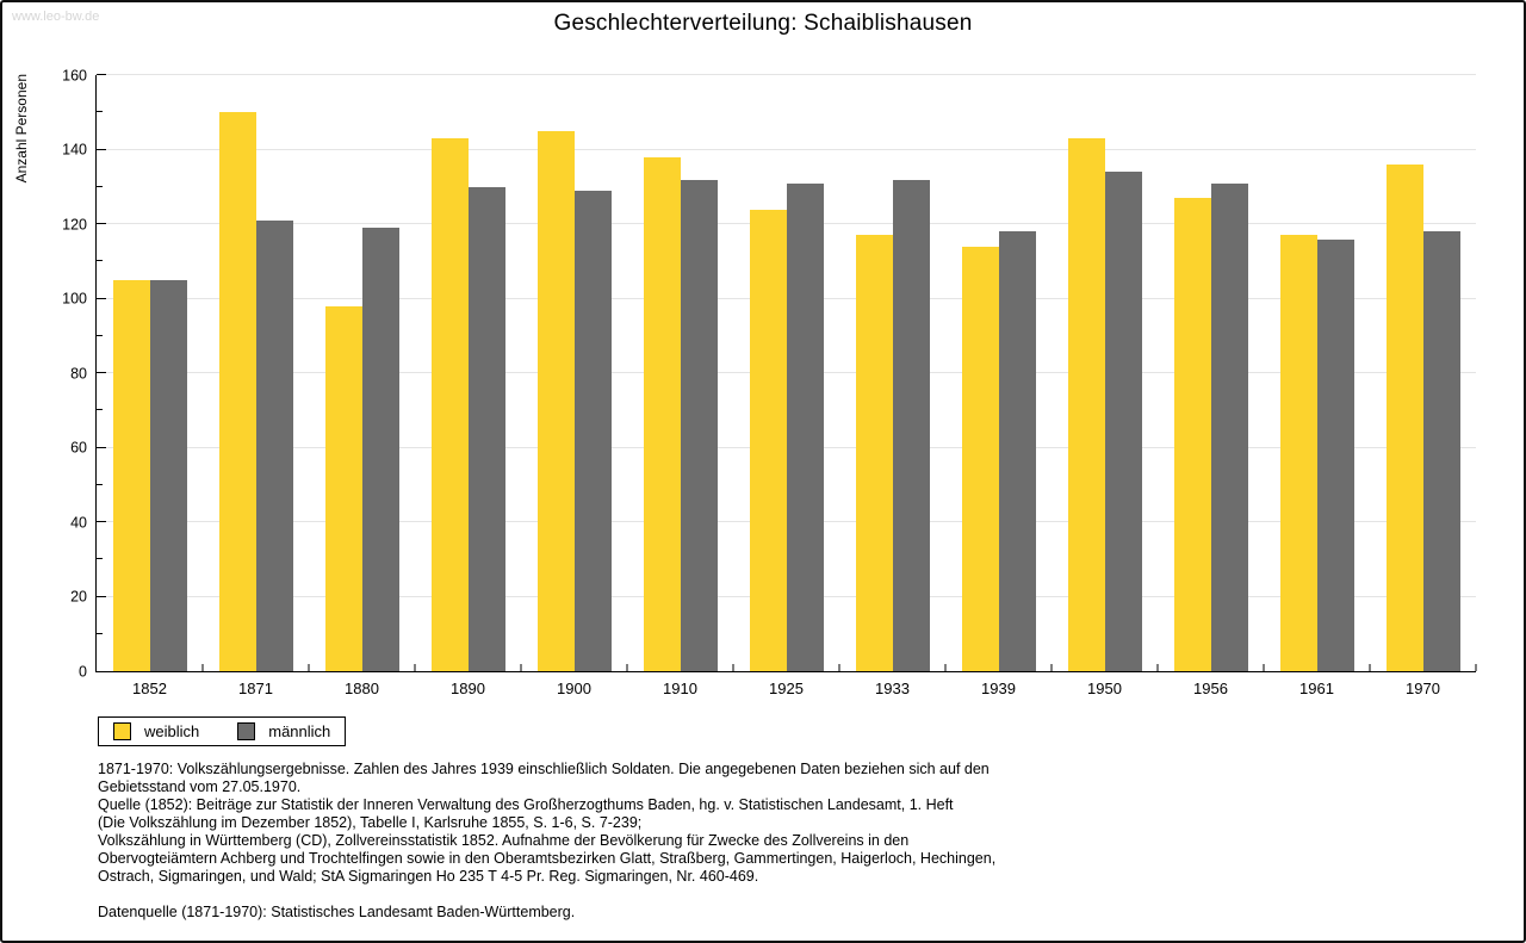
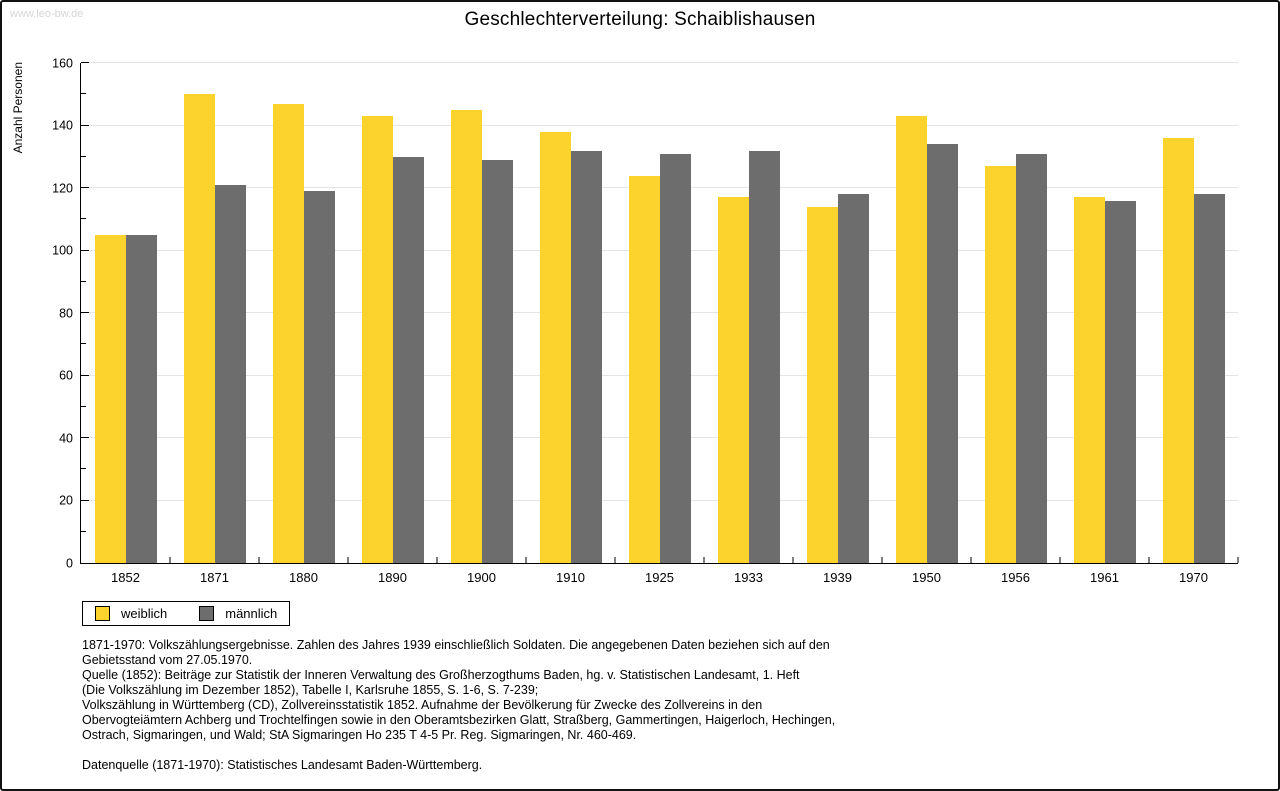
weiblich/1880: 98 -> 147
